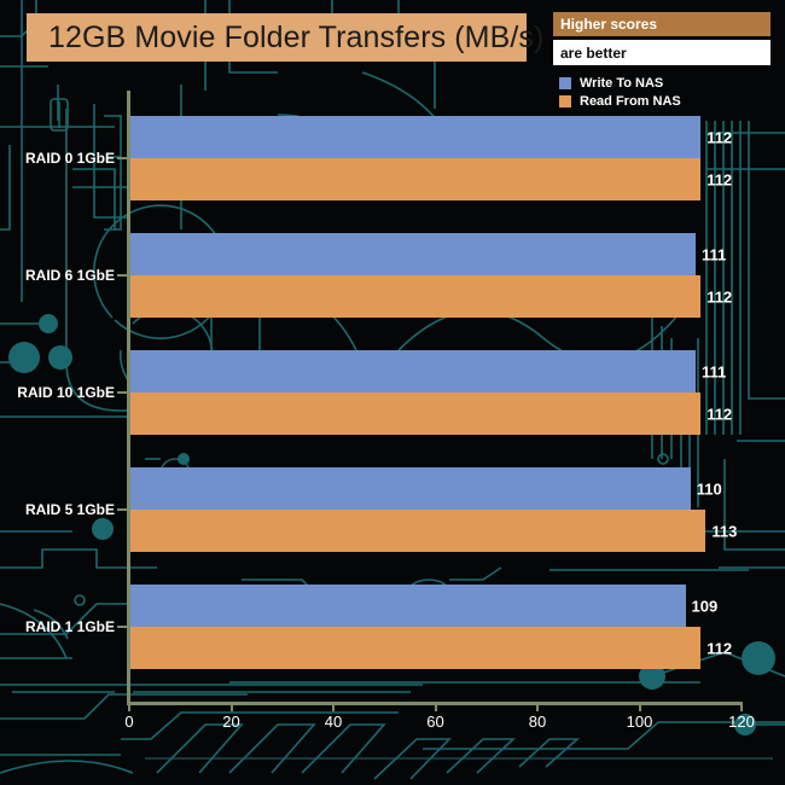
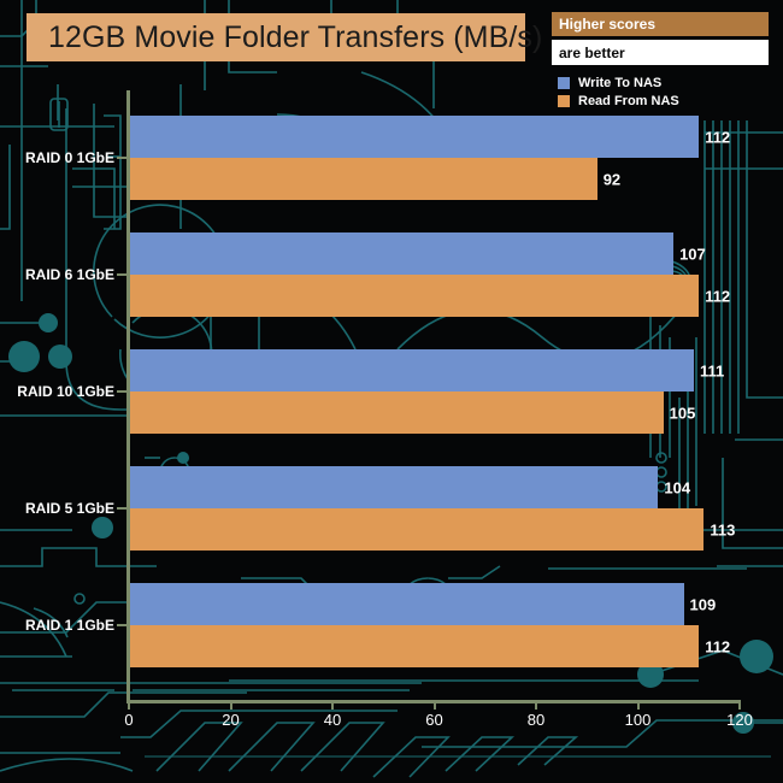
Read From NAS/RAID 0 1GbE: 112 -> 92
Write To NAS/RAID 6 1GbE: 111 -> 107
Read From NAS/RAID 10 1GbE: 112 -> 105
Write To NAS/RAID 5 1GbE: 110 -> 104
